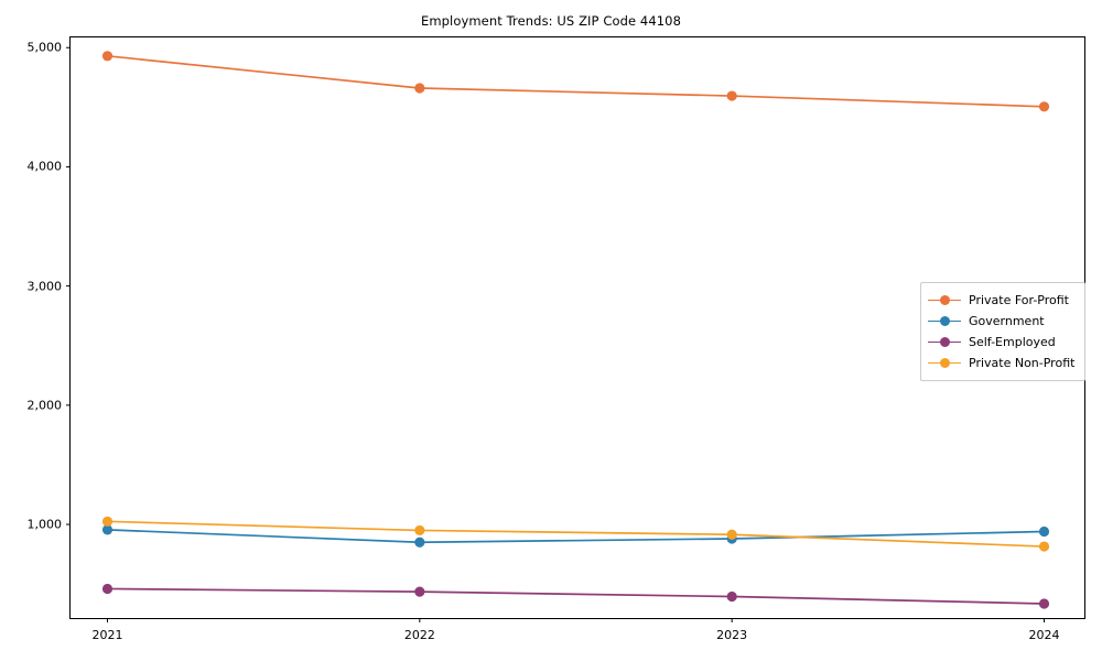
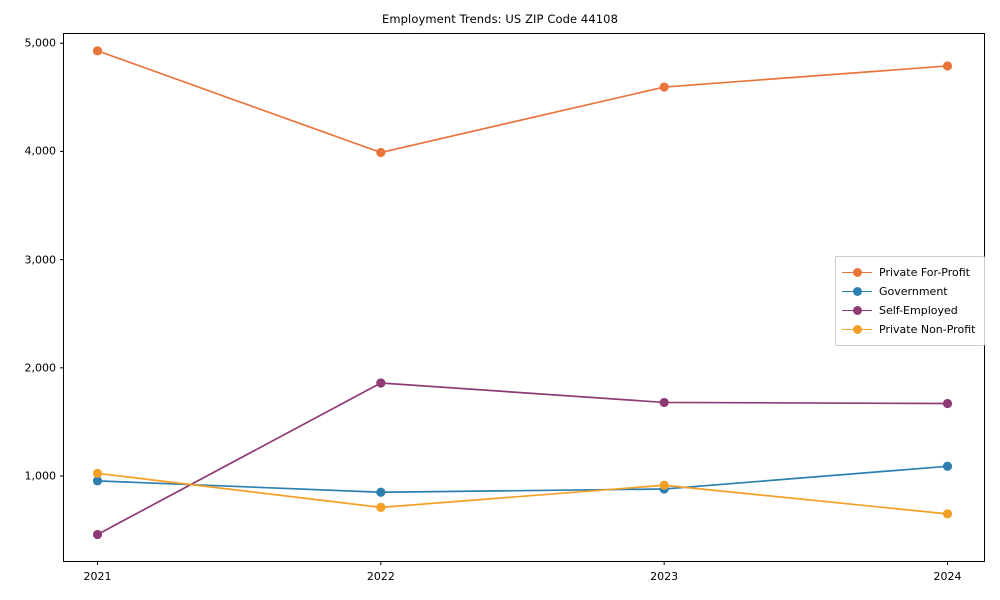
Private For-Profit/2022: 4660 -> 3990
Self-Employed/2022: 440 -> 1860
Private Non-Profit/2022: 950 -> 710
Self-Employed/2023: 400 -> 1680
Private For-Profit/2024: 4500 -> 4790
Government/2024: 940 -> 1090
Self-Employed/2024: 340 -> 1670
Private Non-Profit/2024: 820 -> 650
